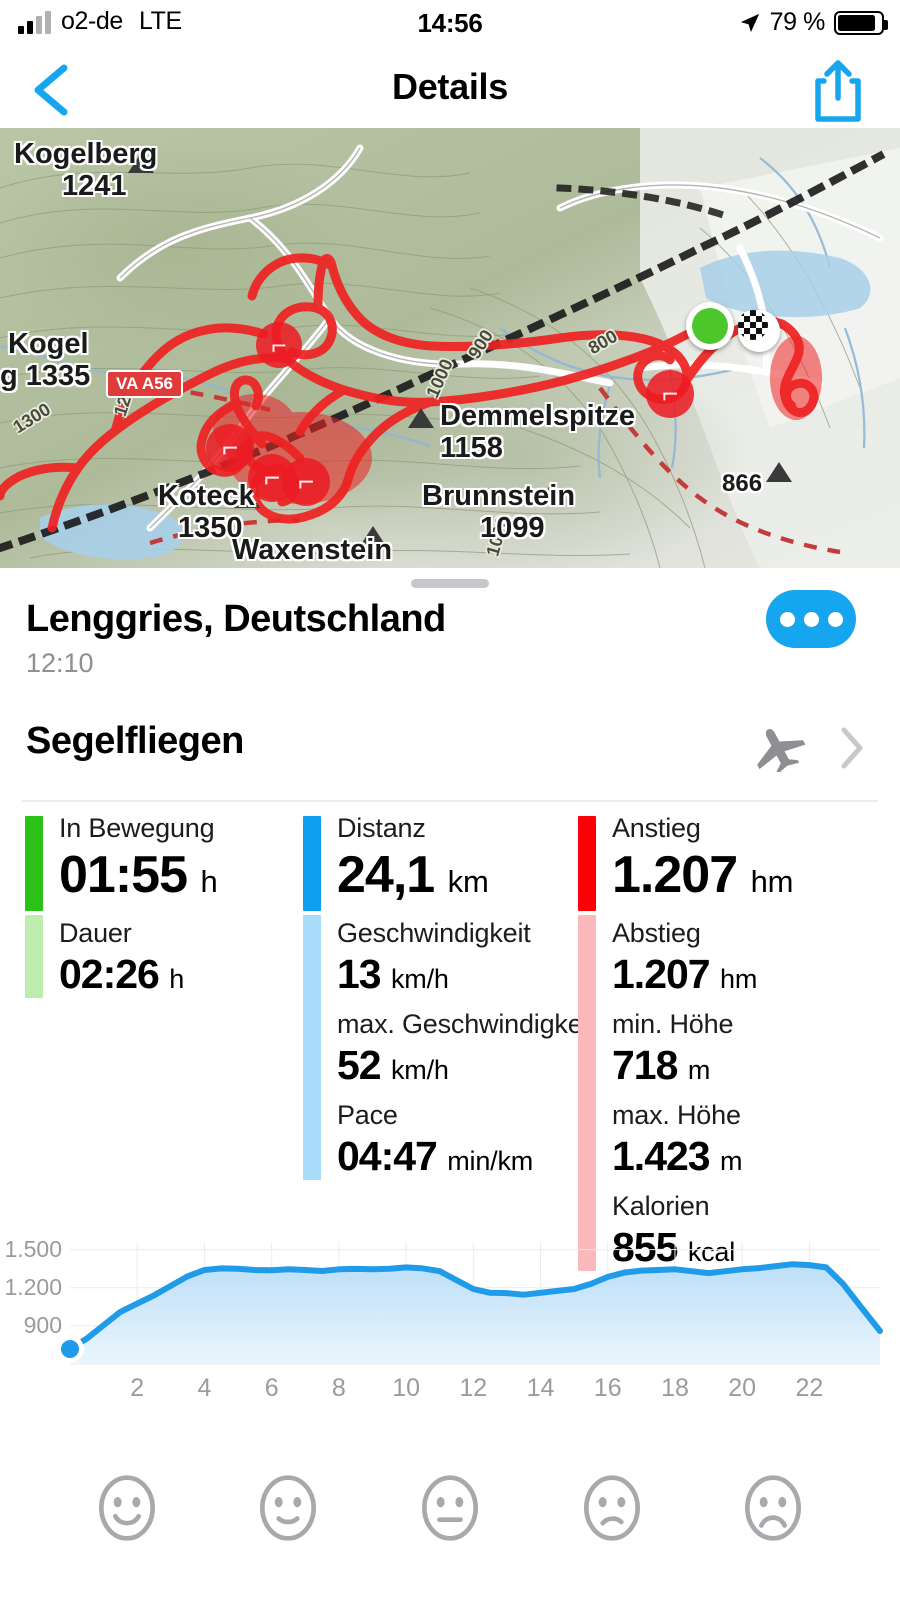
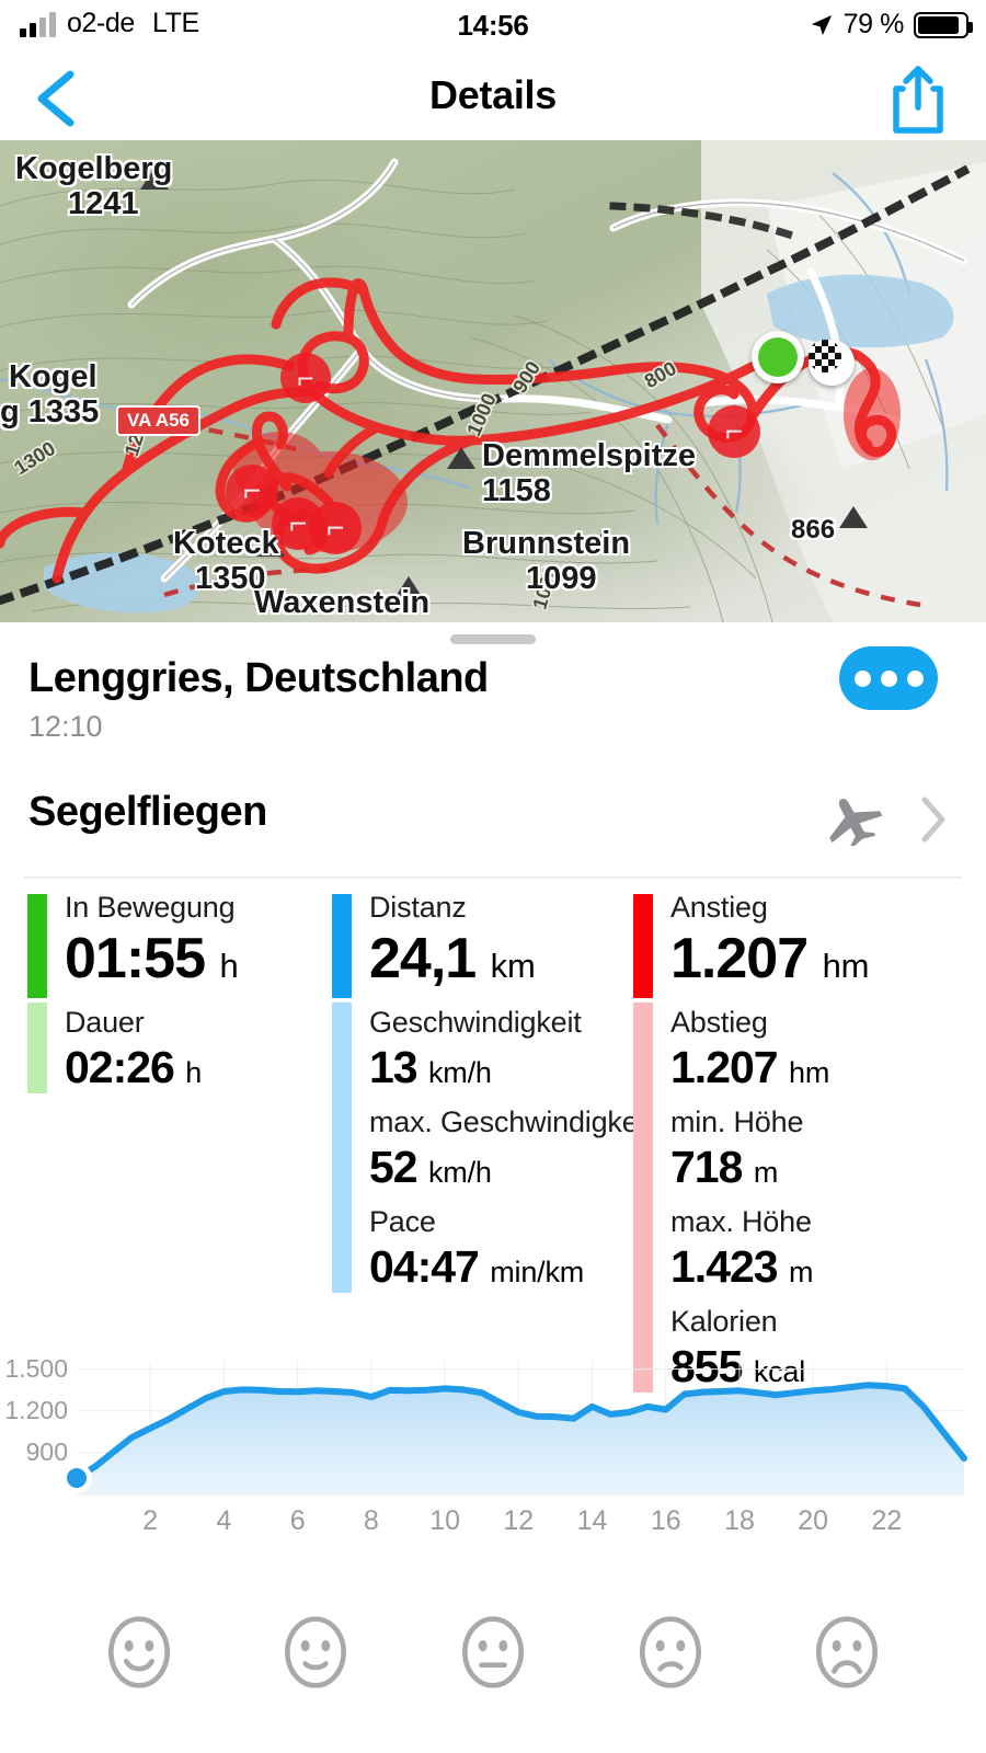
8: 1340 -> 1300
14: 1160 -> 1230
16: 1280 -> 1210
